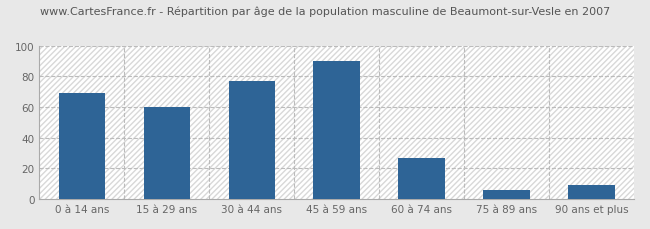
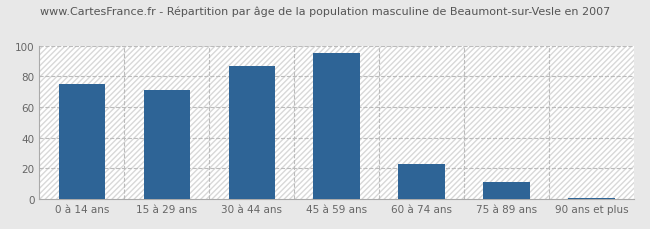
0 à 14 ans: 69 -> 75
15 à 29 ans: 60 -> 71
30 à 44 ans: 77 -> 87
45 à 59 ans: 90 -> 95
60 à 74 ans: 27 -> 23
75 à 89 ans: 6 -> 11
90 ans et plus: 9 -> 1
